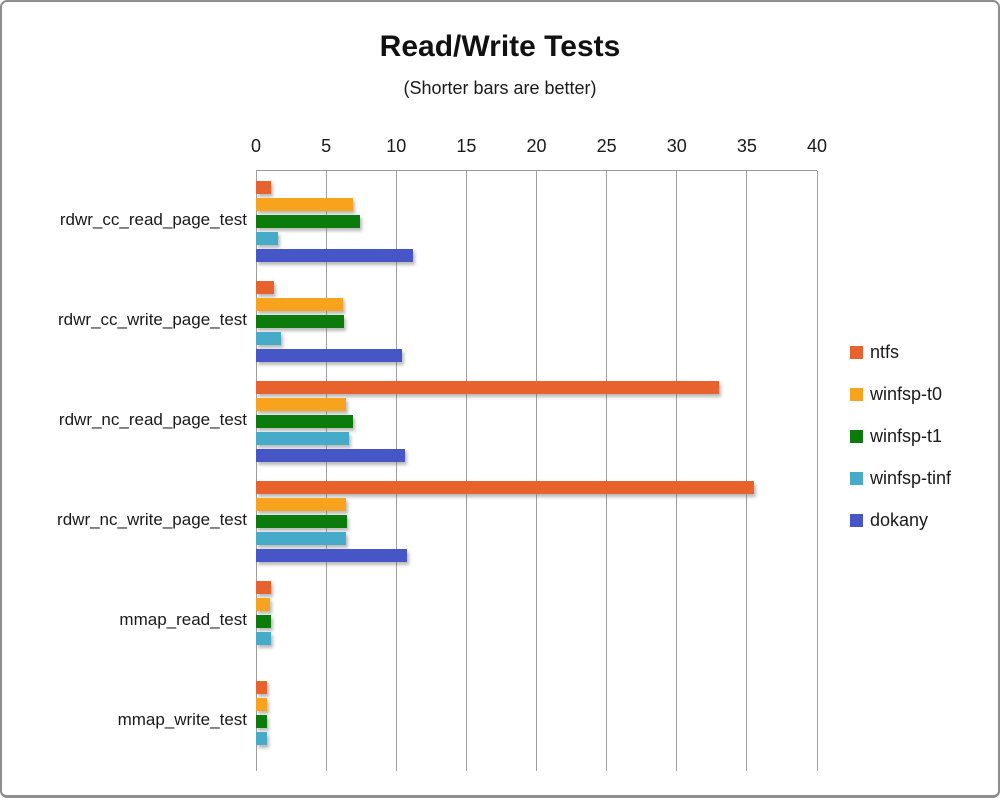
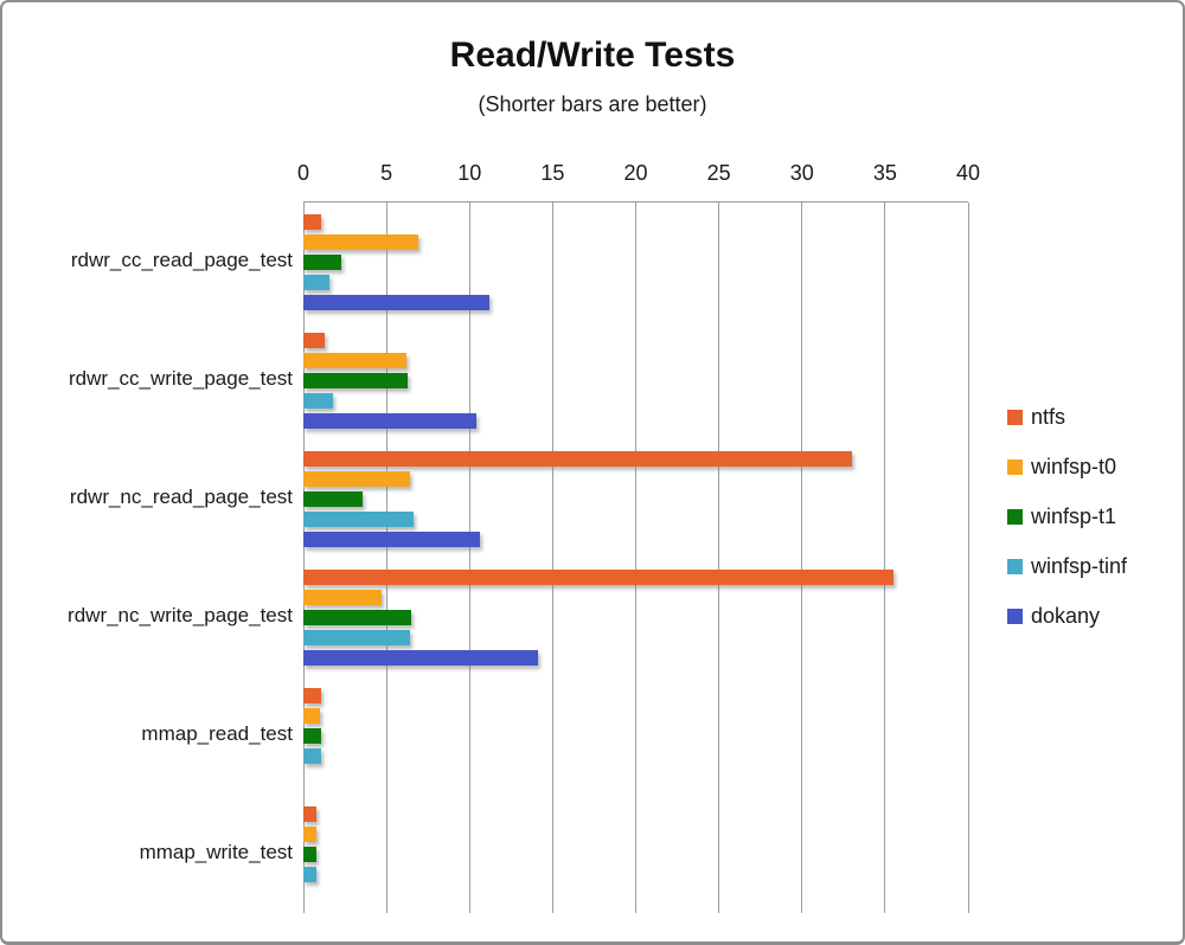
winfsp-t1/rdwr_cc_read_page_test: 7.4 -> 2.3
winfsp-t1/rdwr_nc_read_page_test: 6.9 -> 3.6
winfsp-t0/rdwr_nc_write_page_test: 6.4 -> 4.7
dokany/rdwr_nc_write_page_test: 10.8 -> 14.1
